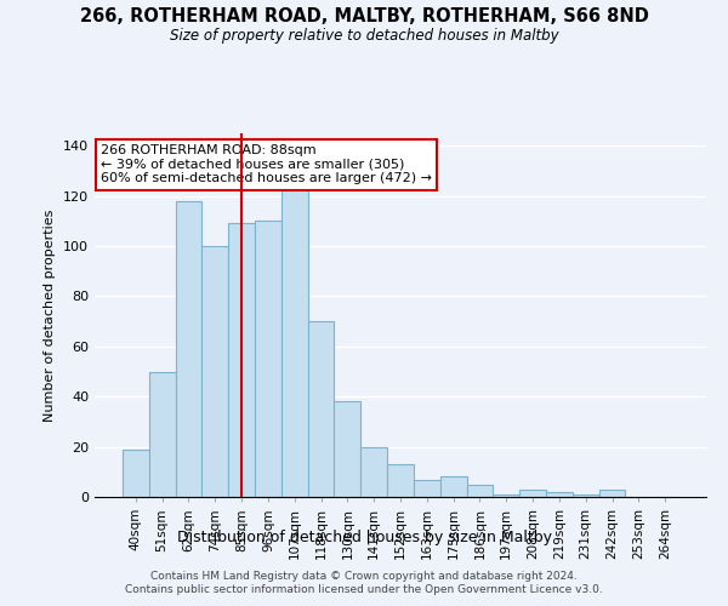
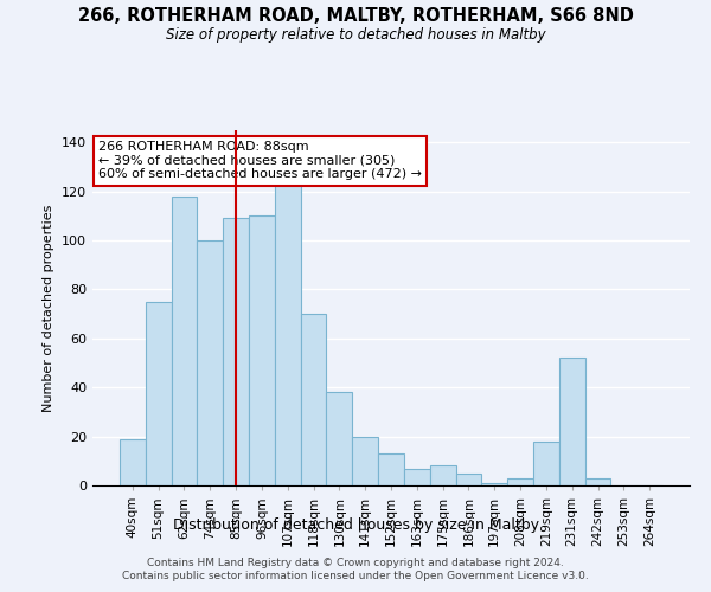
51sqm: 50 -> 75
219sqm: 2 -> 18
231sqm: 1 -> 52
